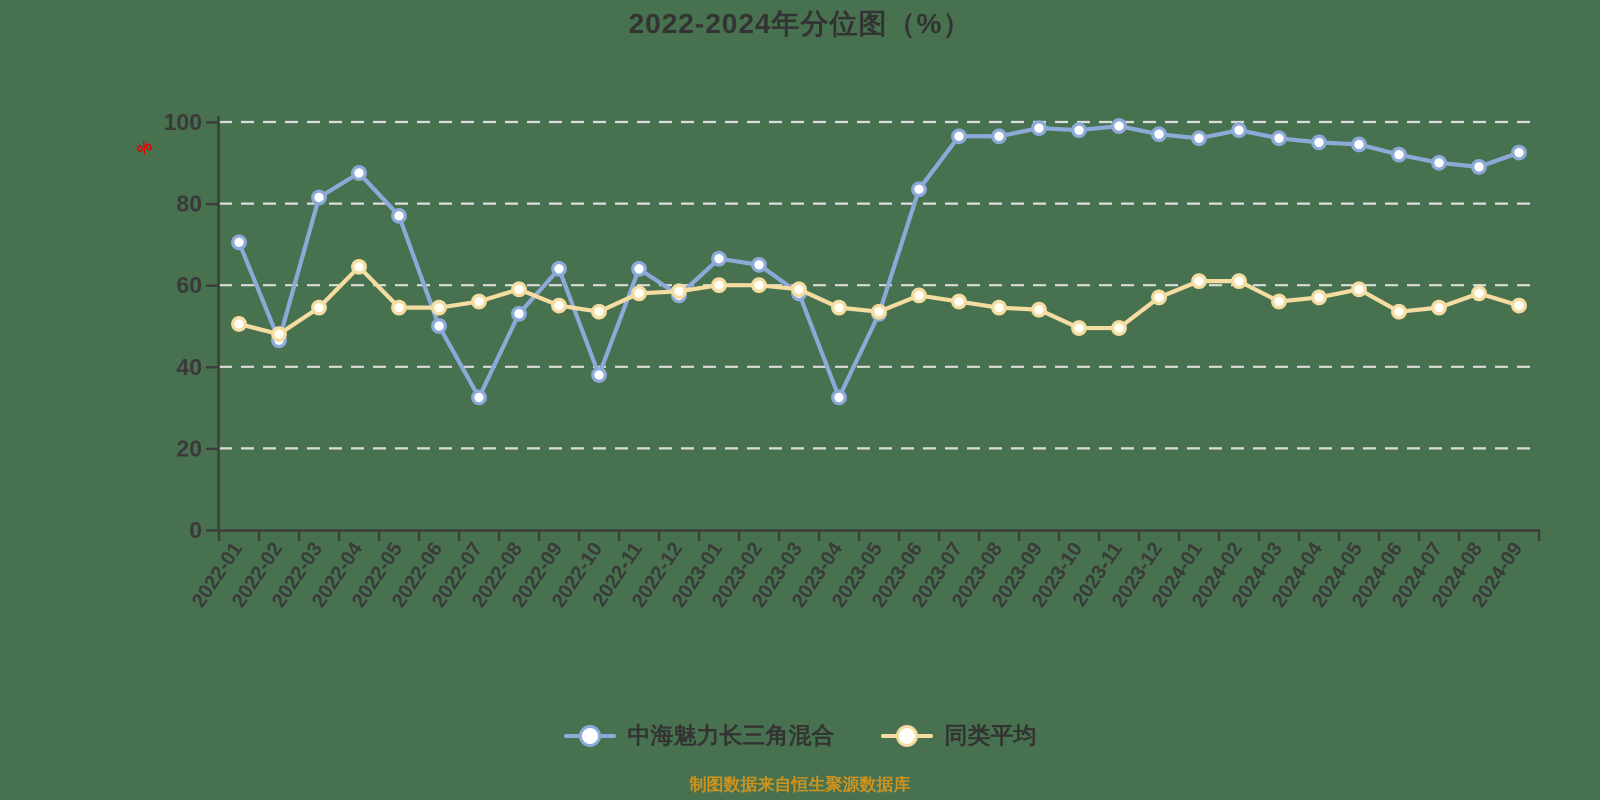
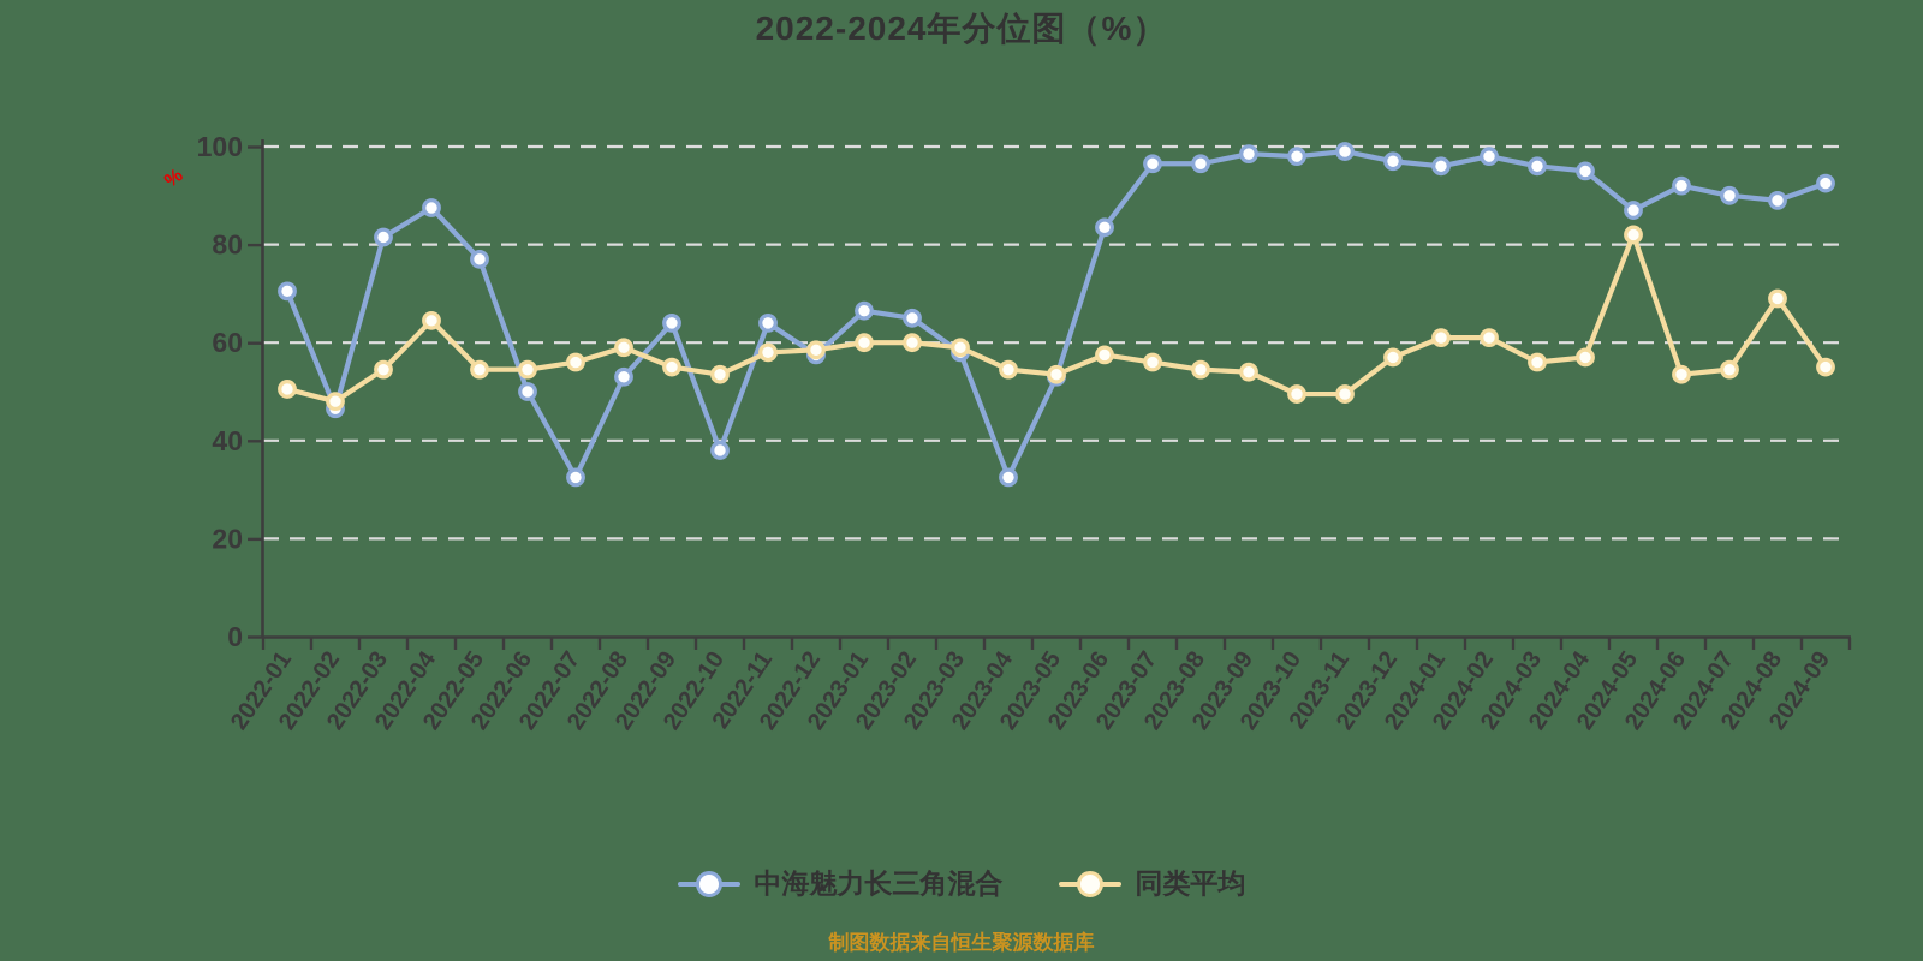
中海魅力长三角混合/2024-05: 94 -> 87
同类平均/2024-05: 59 -> 82
同类平均/2024-08: 58 -> 69
